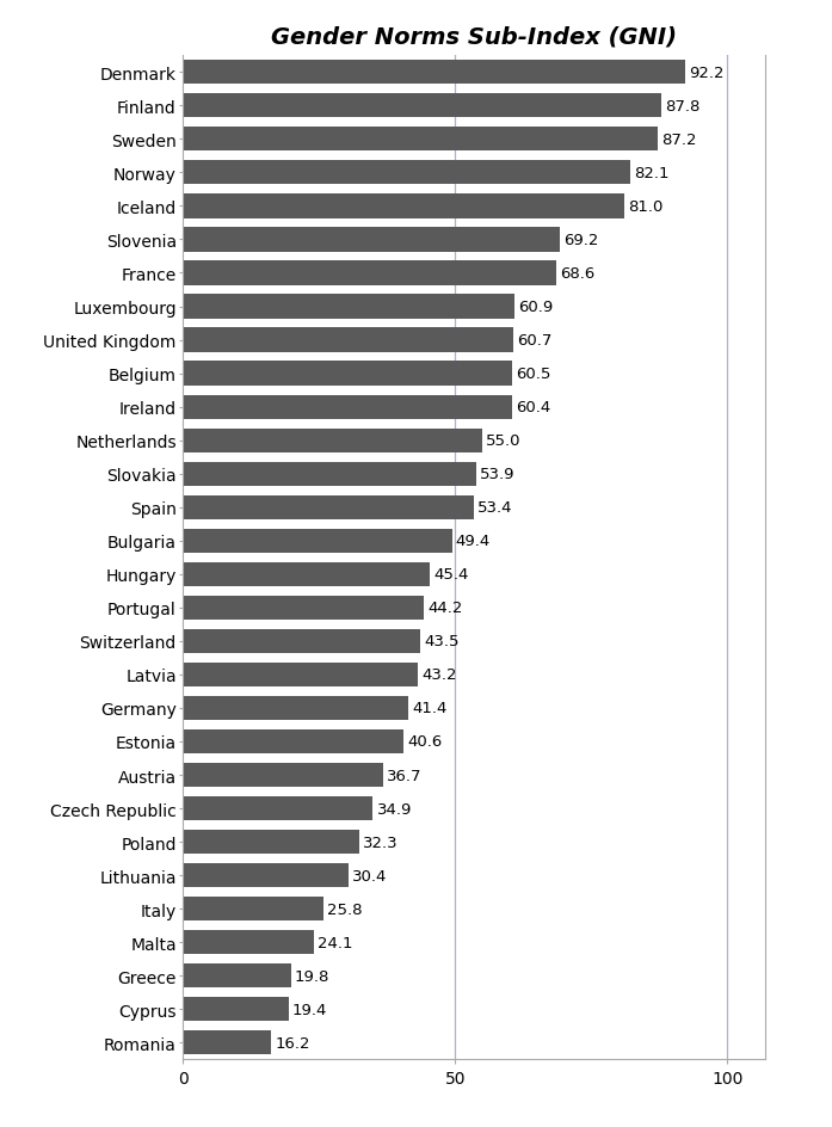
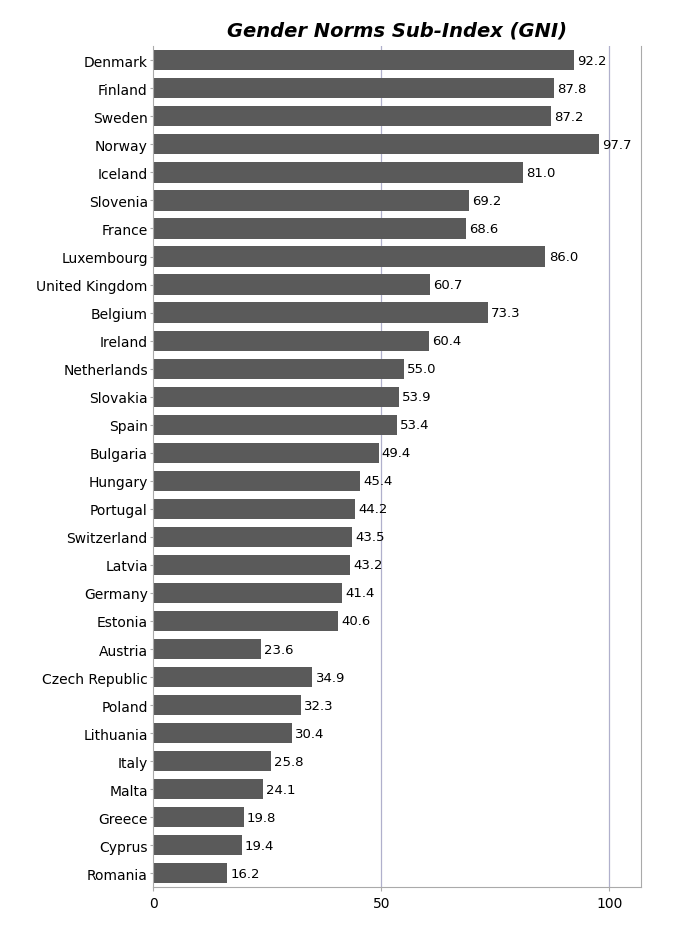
Norway: 82.1 -> 97.7
Luxembourg: 60.9 -> 86.0
Belgium: 60.5 -> 73.3
Austria: 36.7 -> 23.6
